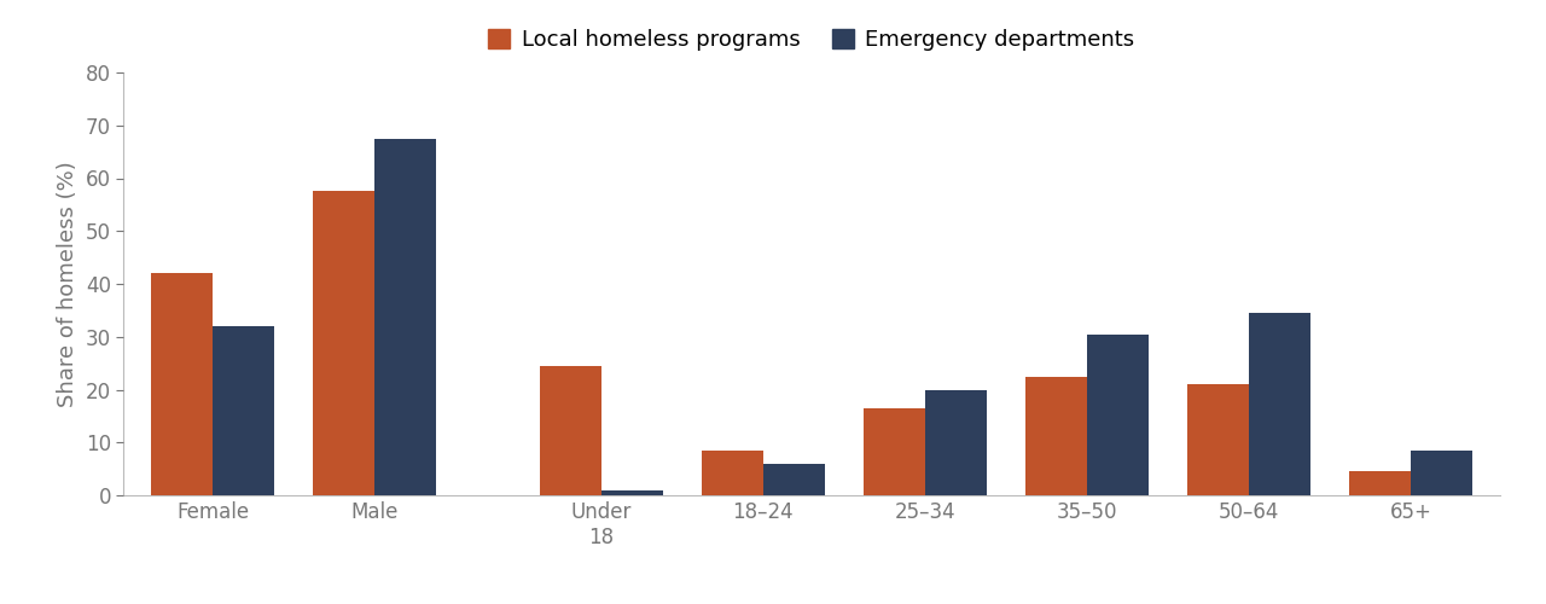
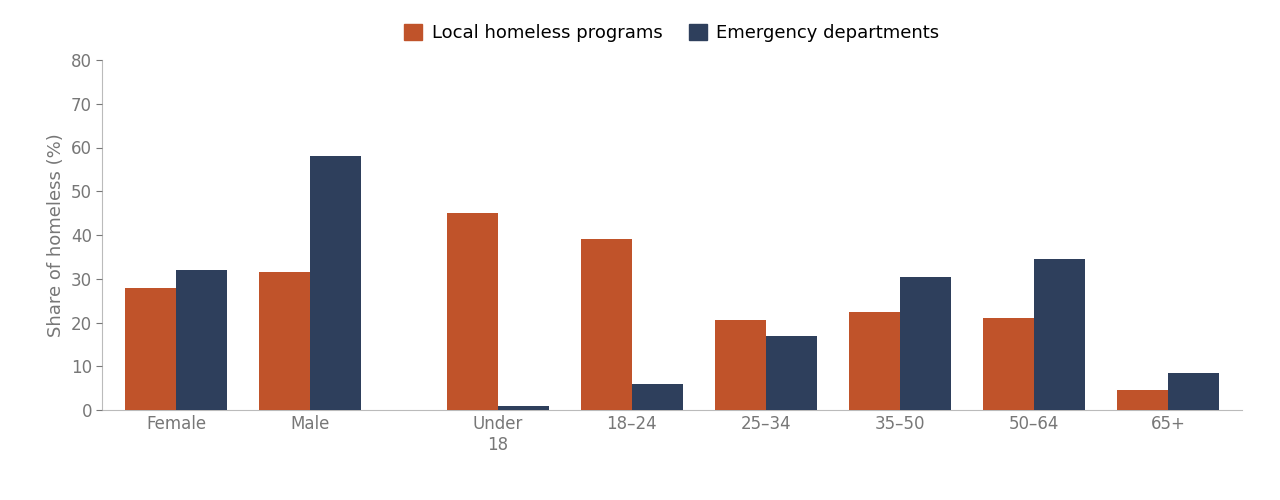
Local homeless programs/Female: 42.0 -> 28.0
Local homeless programs/Male: 57.5 -> 31.5
Emergency departments/Male: 67.5 -> 58.0
Local homeless programs/Under 18: 24.5 -> 45.0
Local homeless programs/18–24: 8.5 -> 39.0
Local homeless programs/25–34: 16.5 -> 20.5
Emergency departments/25–34: 20.0 -> 17.0
